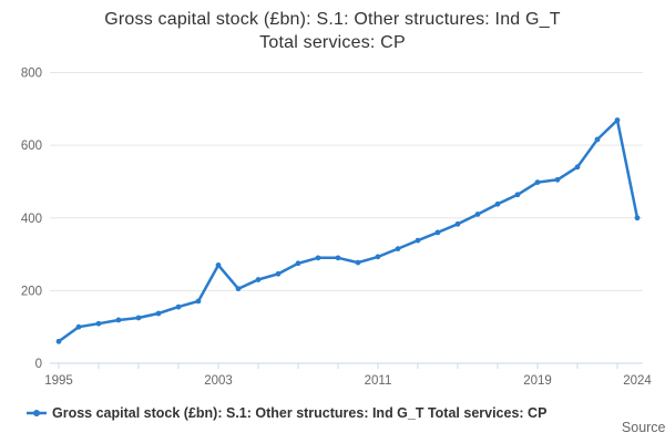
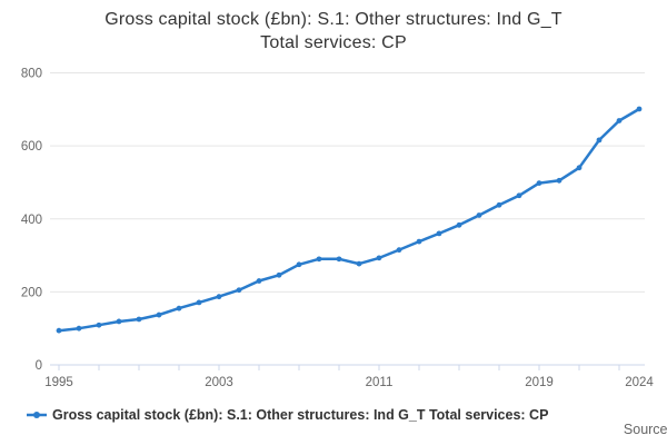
1995: 60 -> 90
2003: 270 -> 190
2024: 400 -> 700
